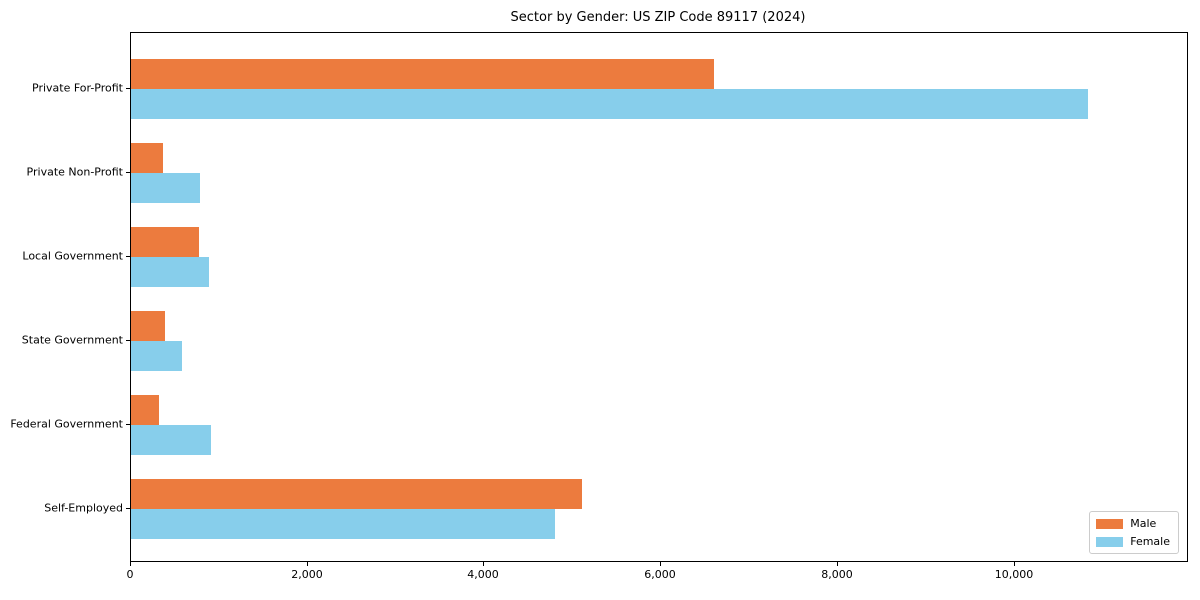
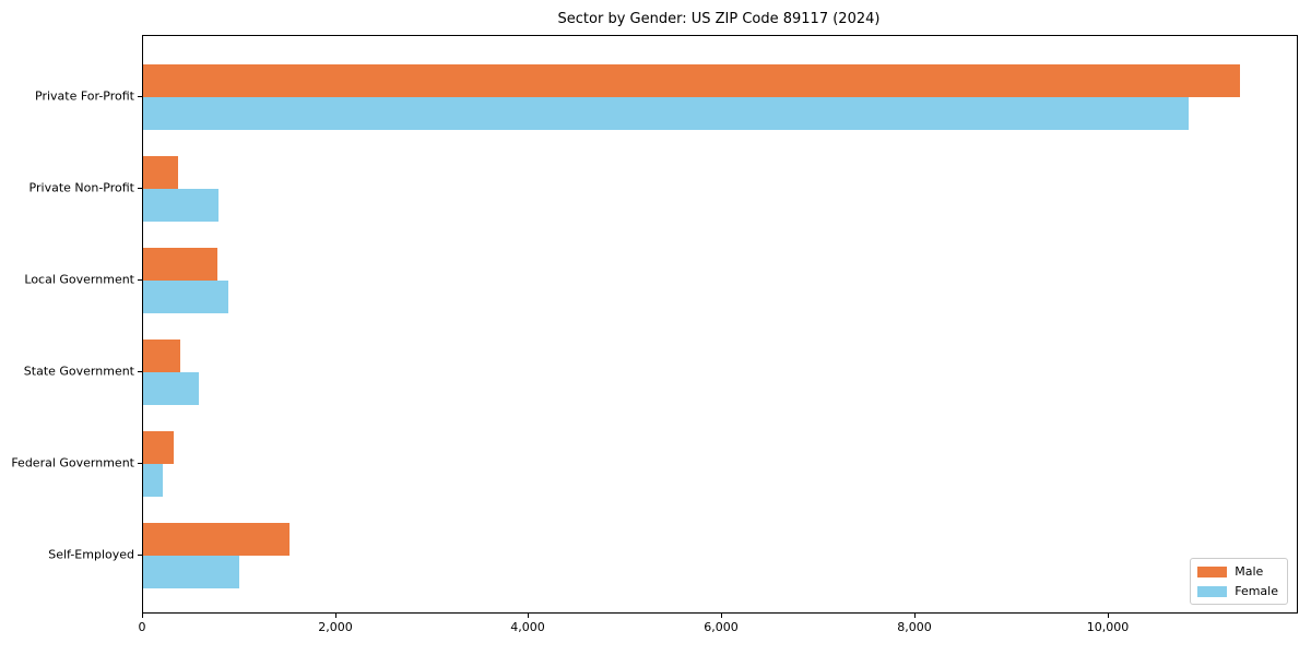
Male/Private For-Profit: 6600 -> 11400
Female/Federal Government: 900 -> 200
Male/Self-Employed: 5100 -> 1500
Female/Self-Employed: 4800 -> 1000
